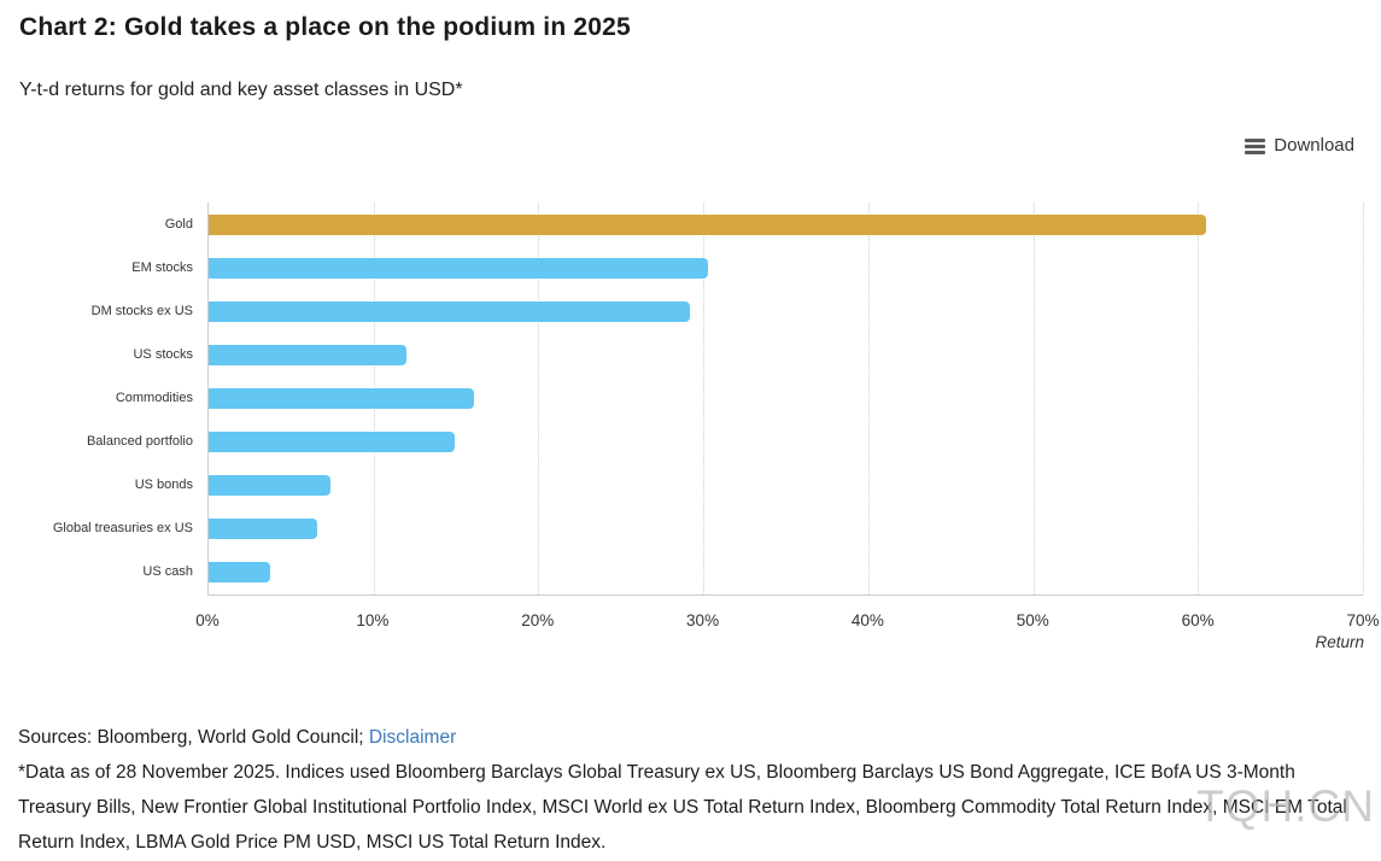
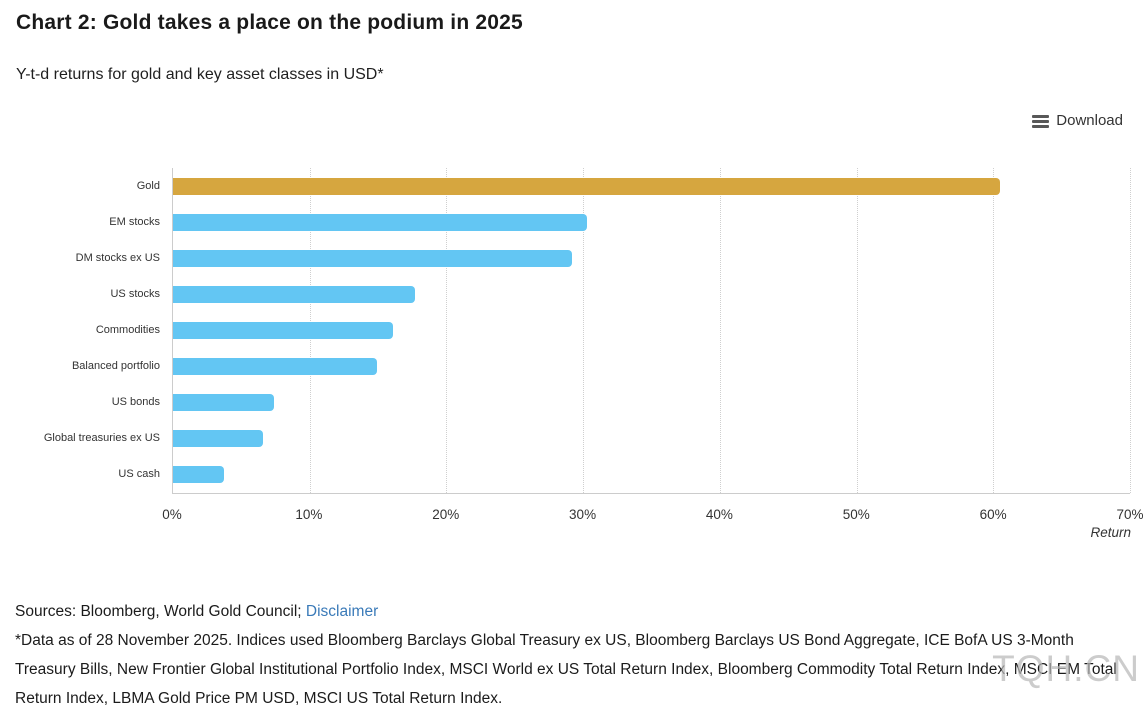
US stocks: 12.0% -> 17.7%
